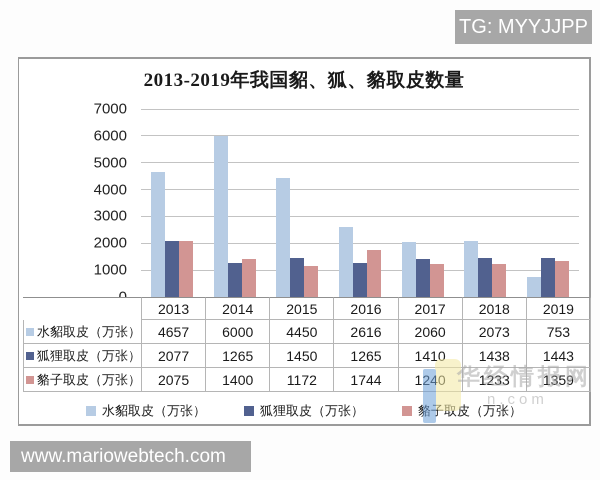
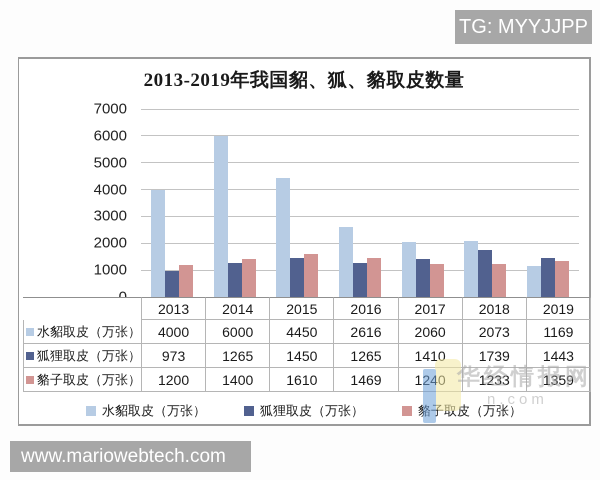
水貂取皮（万张）/2013: 4657 -> 4000
狐狸取皮（万张）/2013: 2077 -> 973
貉子取皮（万张）/2013: 2075 -> 1200
貉子取皮（万张）/2015: 1172 -> 1610
貉子取皮（万张）/2016: 1744 -> 1469
狐狸取皮（万张）/2018: 1438 -> 1739
水貂取皮（万张）/2019: 753 -> 1169
